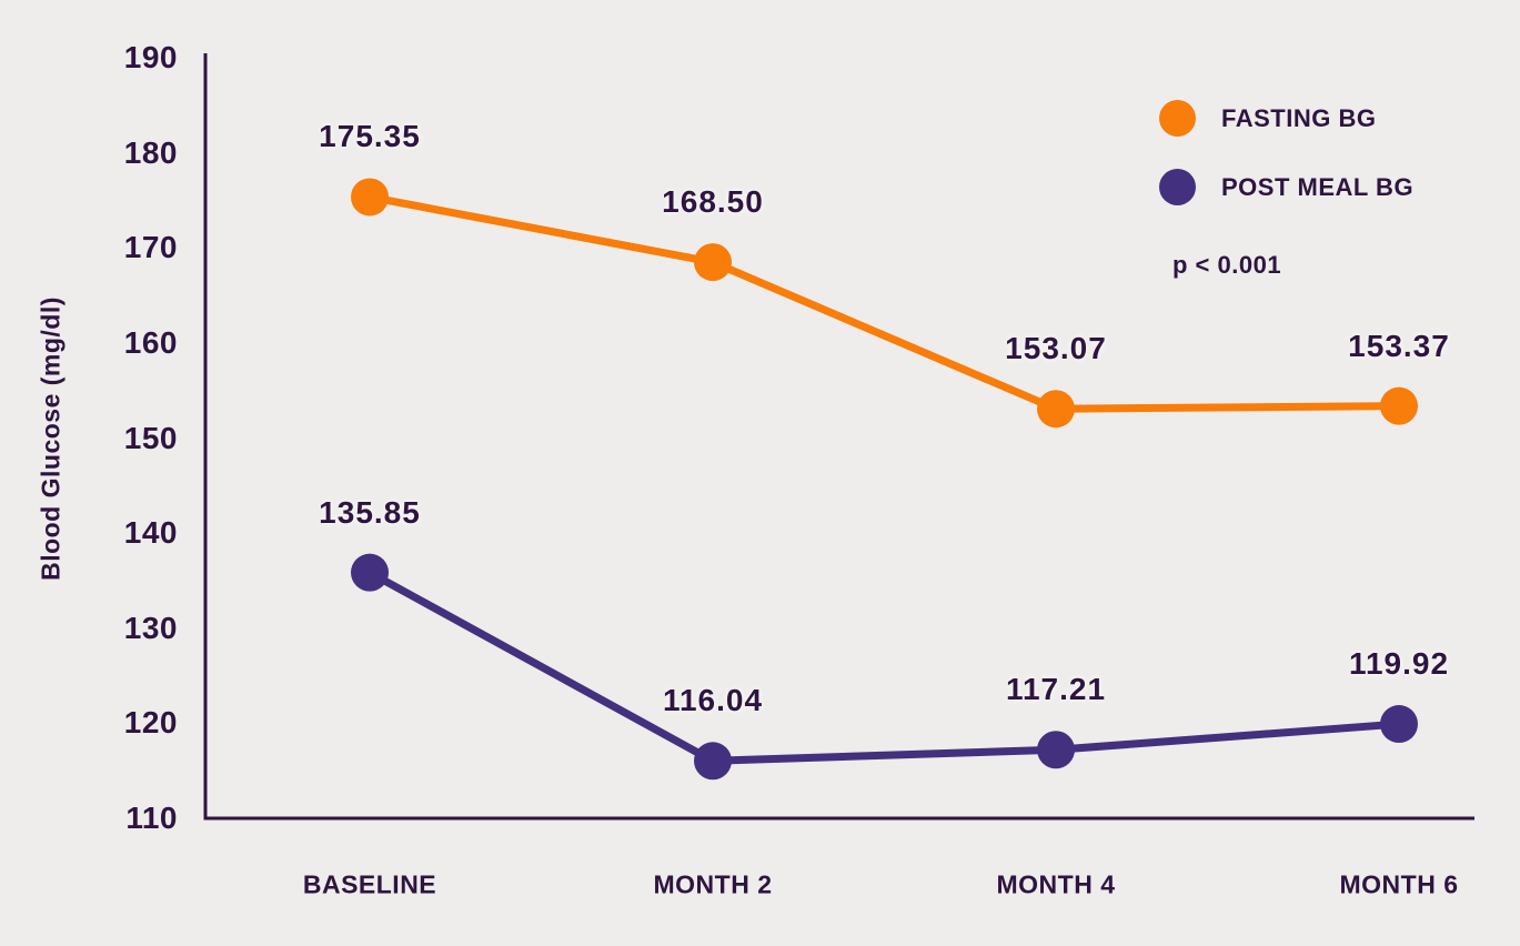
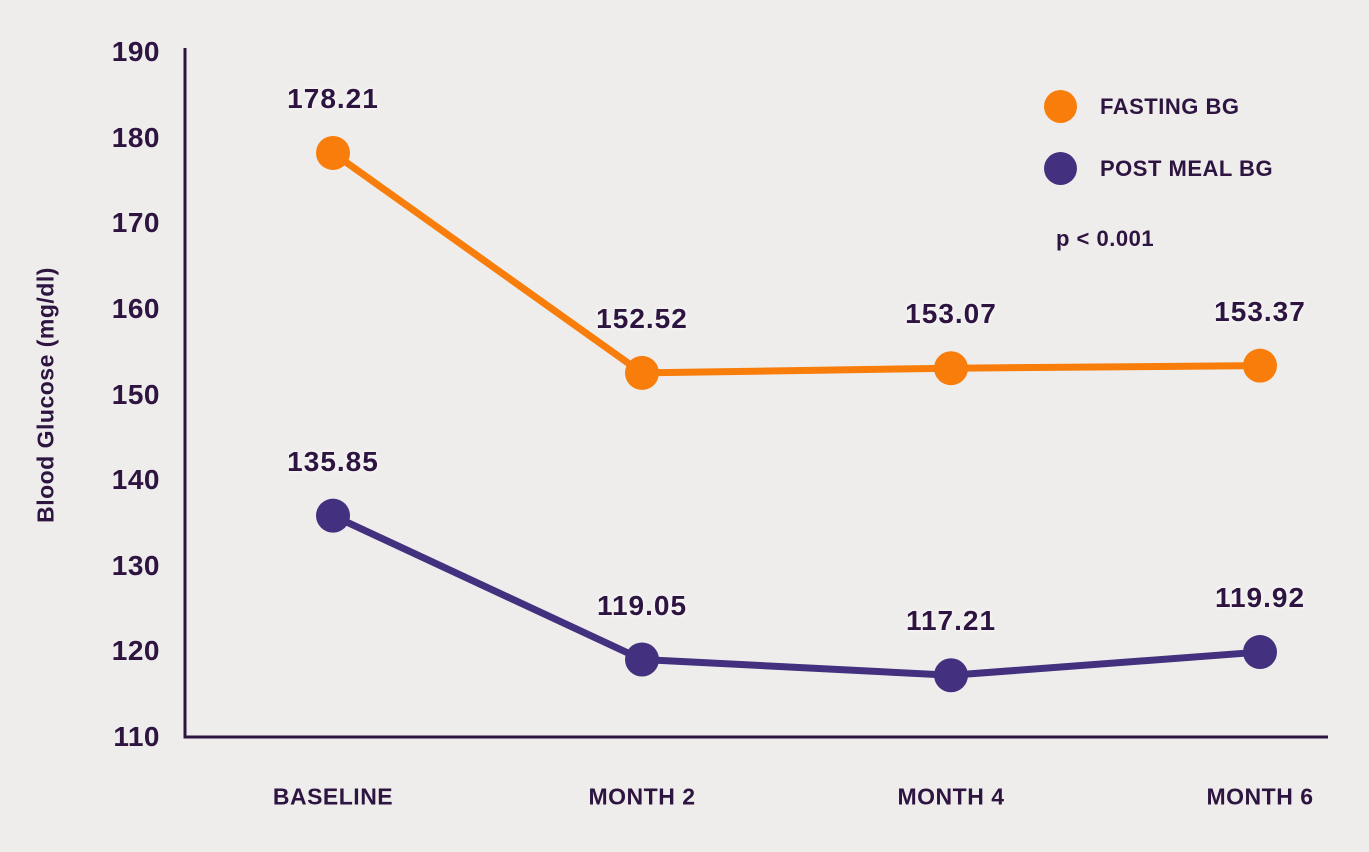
FASTING BG/BASELINE: 175.35 -> 178.21
FASTING BG/MONTH 2: 168.50 -> 152.52
POST MEAL BG/MONTH 2: 116.04 -> 119.05
